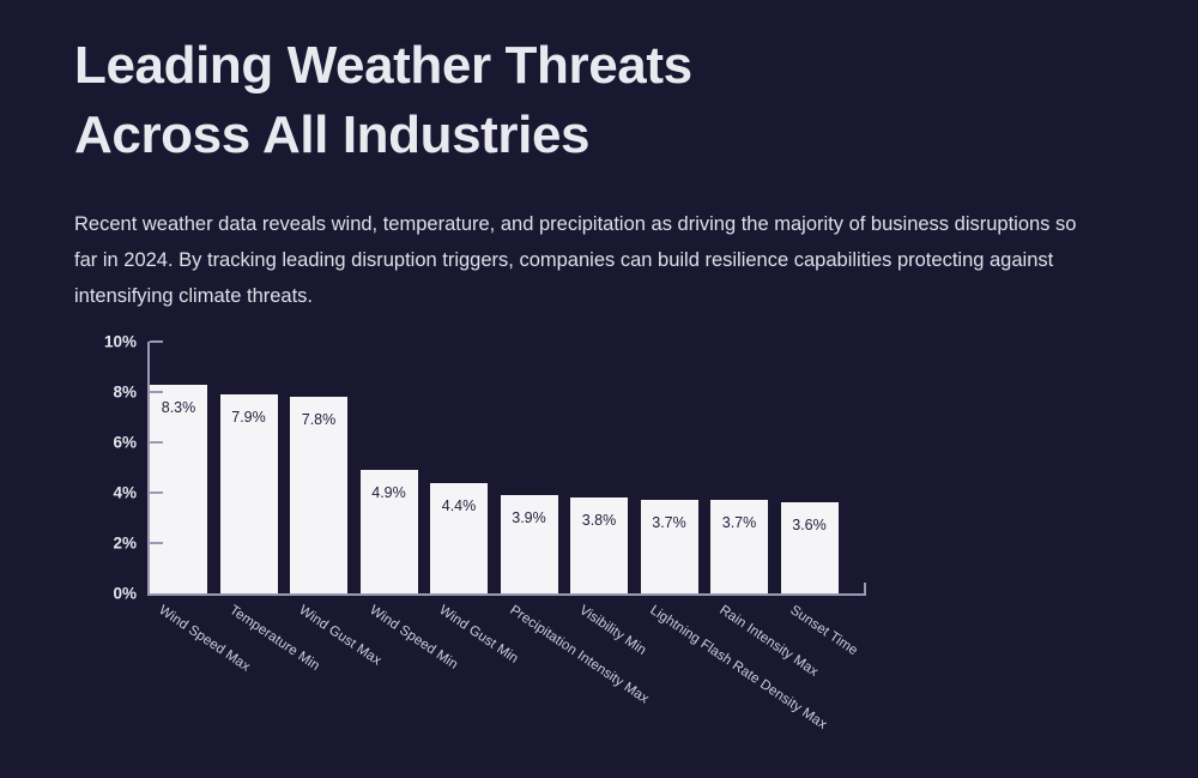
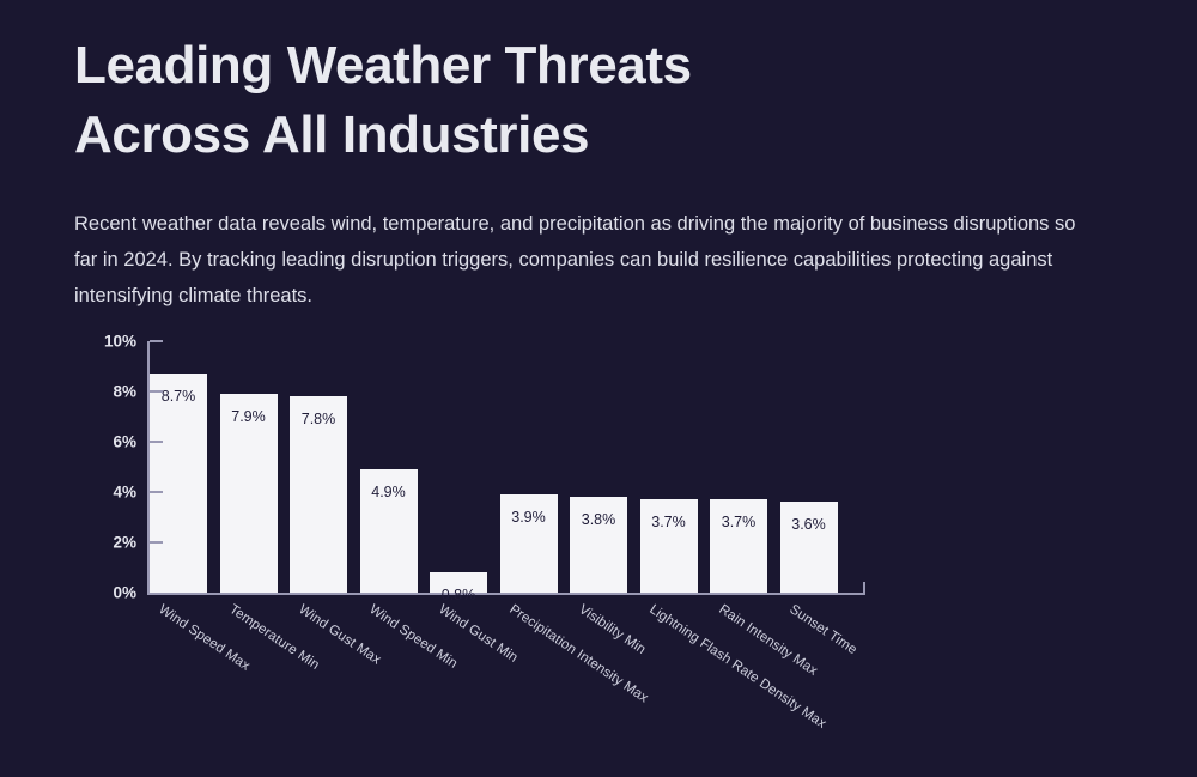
Wind Speed Max: 8.3% -> 8.7%
Wind Gust Min: 4.4% -> 0.8%
